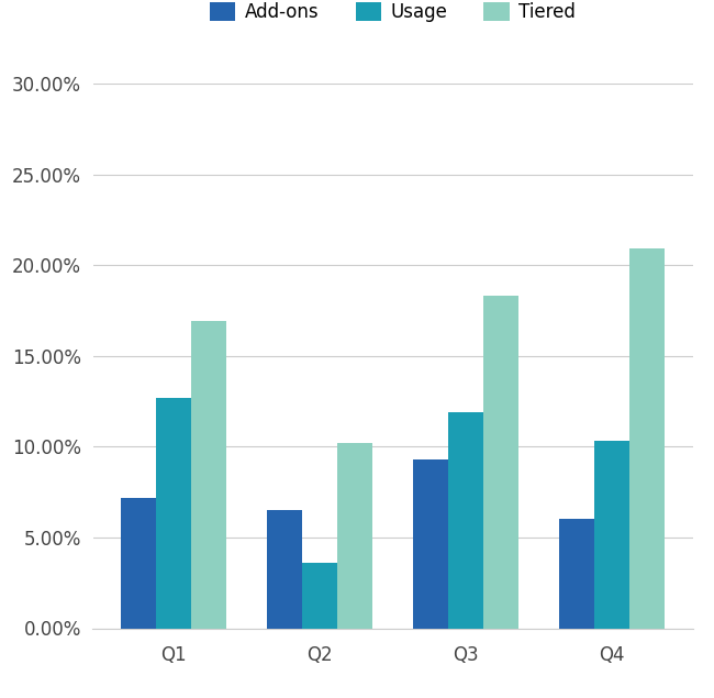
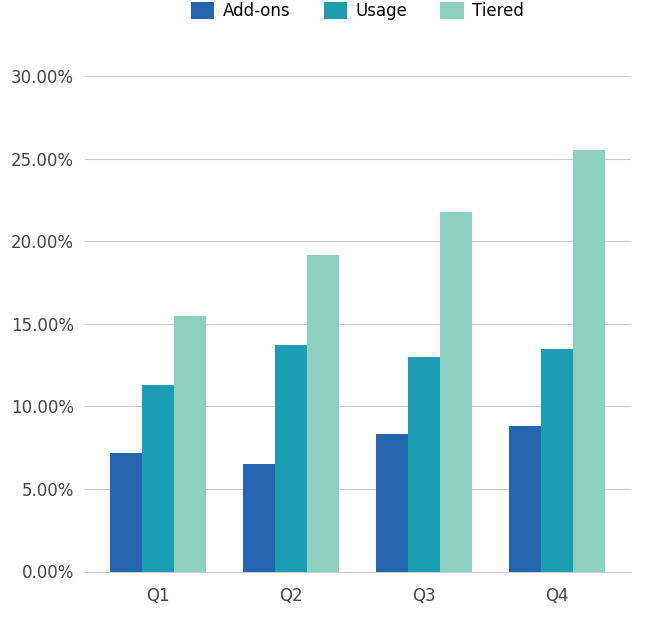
Usage/Q1: 12.7% -> 11.3%
Tiered/Q1: 16.9% -> 15.5%
Usage/Q2: 3.6% -> 13.7%
Tiered/Q2: 10.2% -> 19.2%
Add-ons/Q3: 9.3% -> 8.3%
Usage/Q3: 11.9% -> 13.0%
Tiered/Q3: 18.3% -> 21.8%
Add-ons/Q4: 6.0% -> 8.8%
Usage/Q4: 10.3% -> 13.5%
Tiered/Q4: 20.9% -> 25.5%
